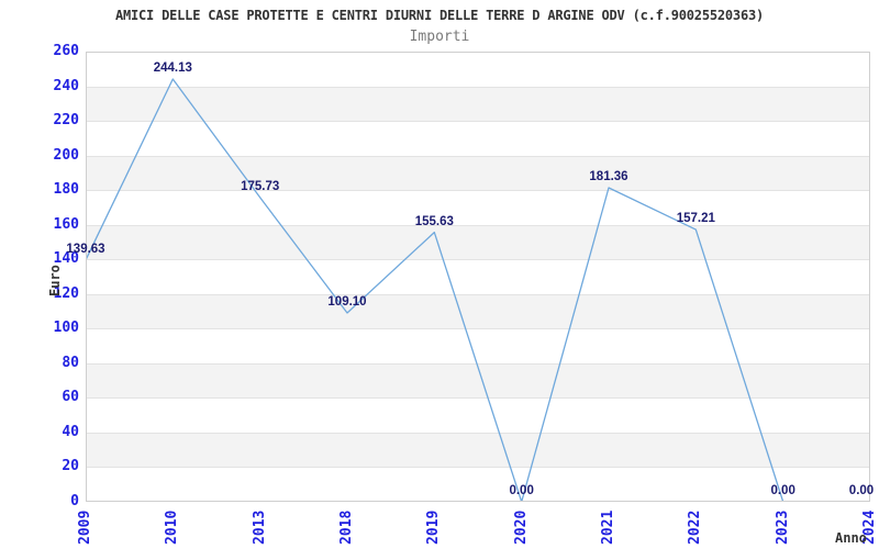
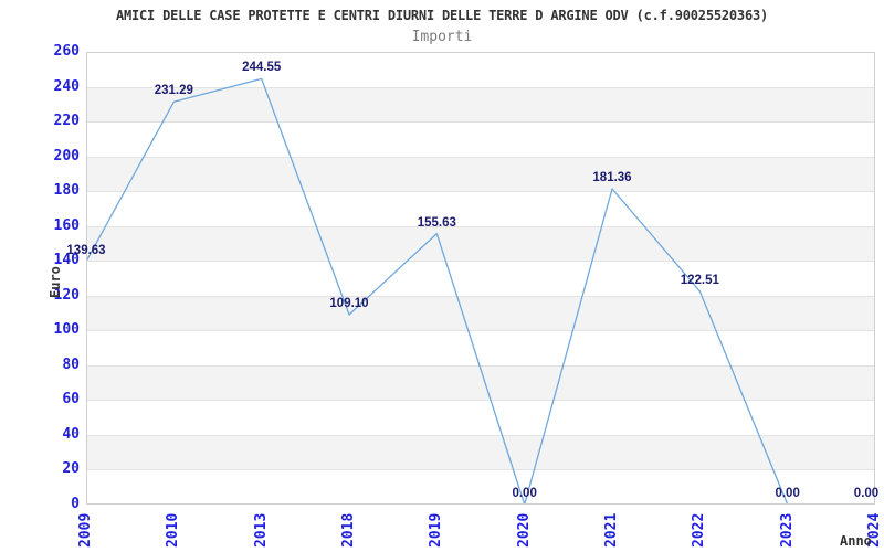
2010: 244.13 -> 231.29
2013: 175.73 -> 244.55
2022: 157.21 -> 122.51
